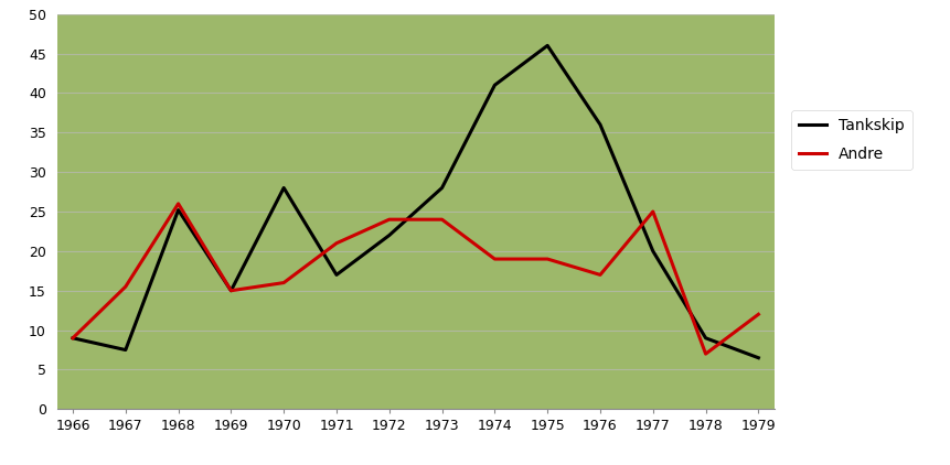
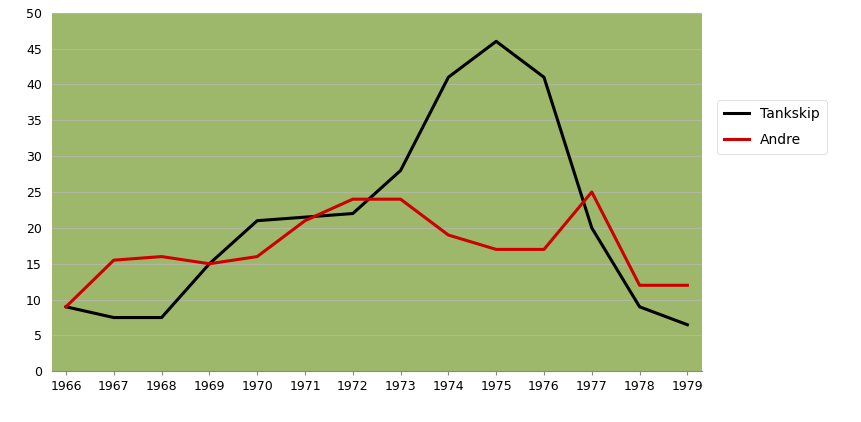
Tankskip/1968: 25.2 -> 7.5
Andre/1968: 26.0 -> 16.0
Tankskip/1970: 28.0 -> 21.0
Tankskip/1971: 17.0 -> 21.5
Andre/1975: 19.0 -> 17.0
Tankskip/1976: 36.0 -> 41.0
Andre/1978: 7.0 -> 12.0
